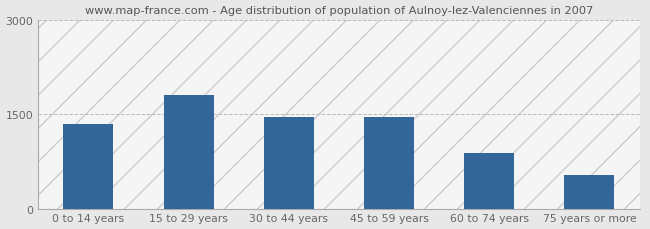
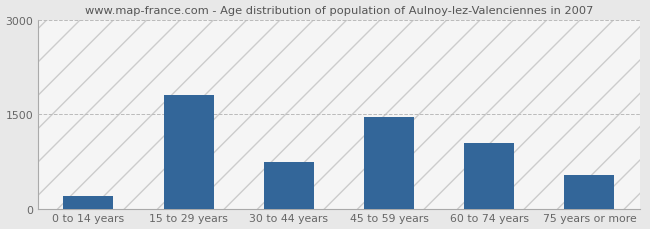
0 to 14 years: 1340 -> 200
30 to 44 years: 1460 -> 740
60 to 74 years: 880 -> 1040
